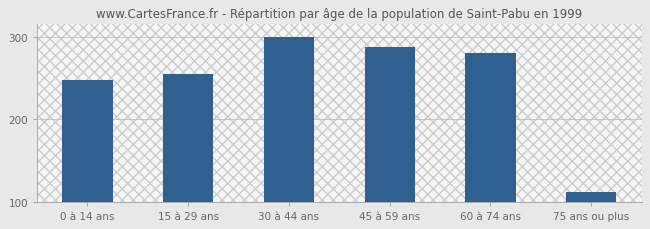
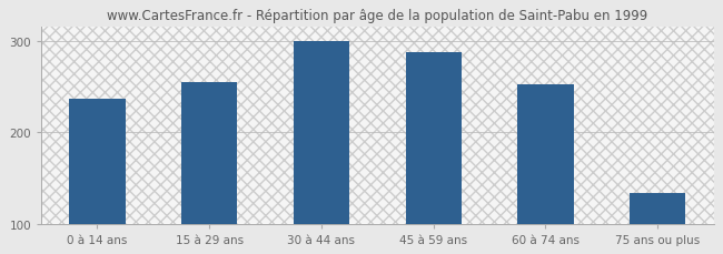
0 à 14 ans: 248 -> 236
60 à 74 ans: 280 -> 252
75 ans ou plus: 112 -> 134
